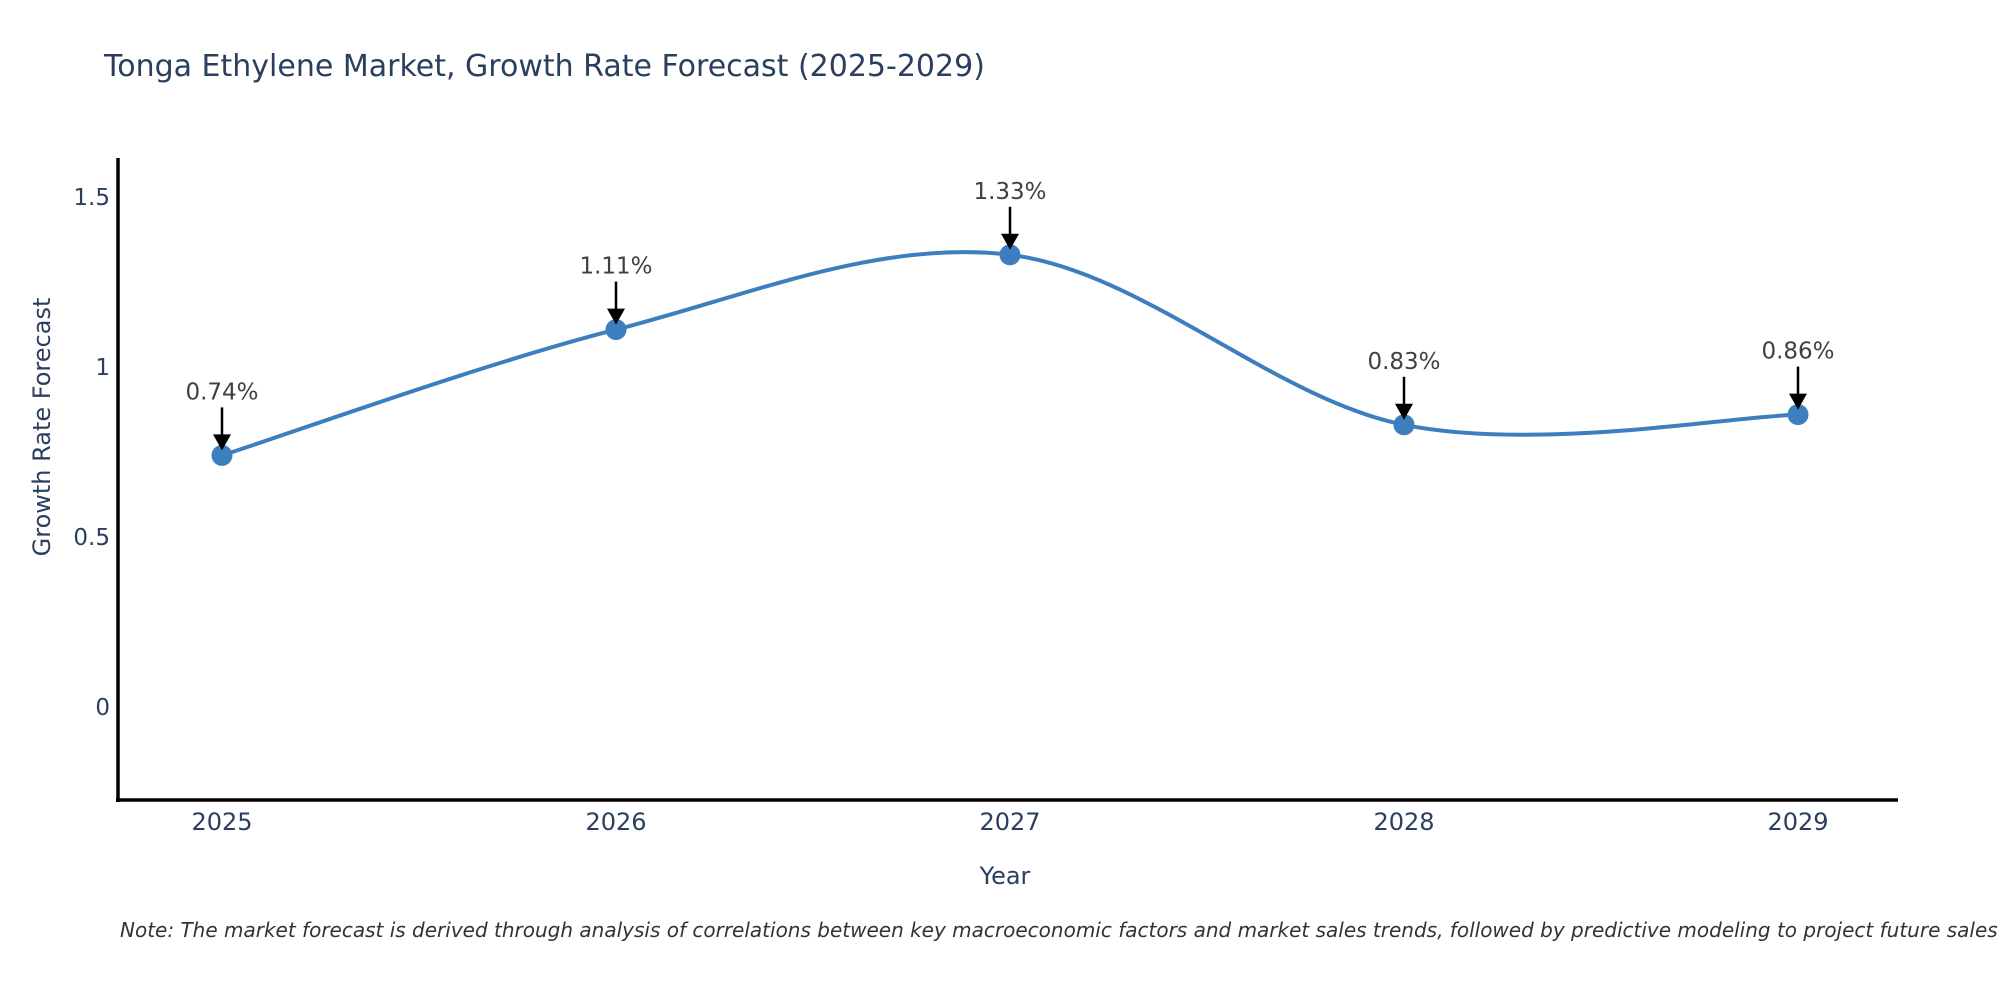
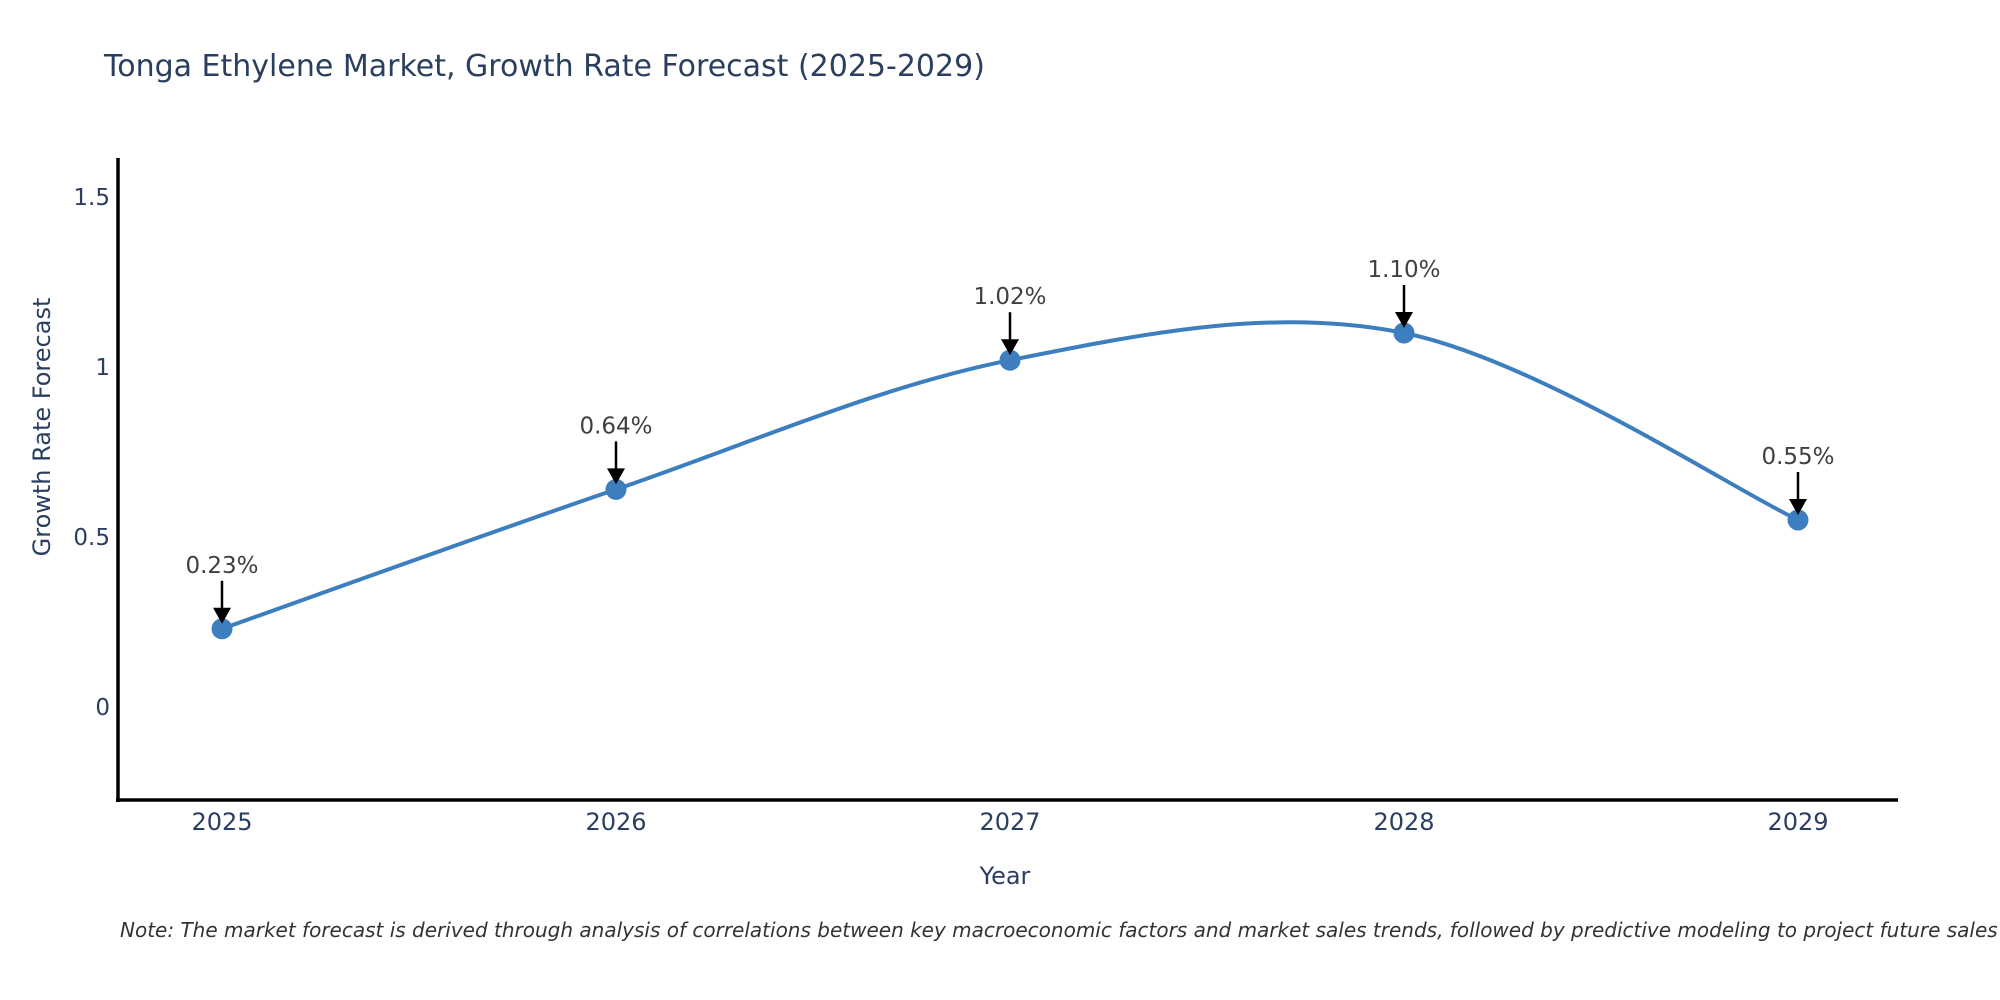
2025: 0.74% -> 0.23%
2026: 1.11% -> 0.64%
2027: 1.33% -> 1.02%
2028: 0.83% -> 1.10%
2029: 0.86% -> 0.55%
